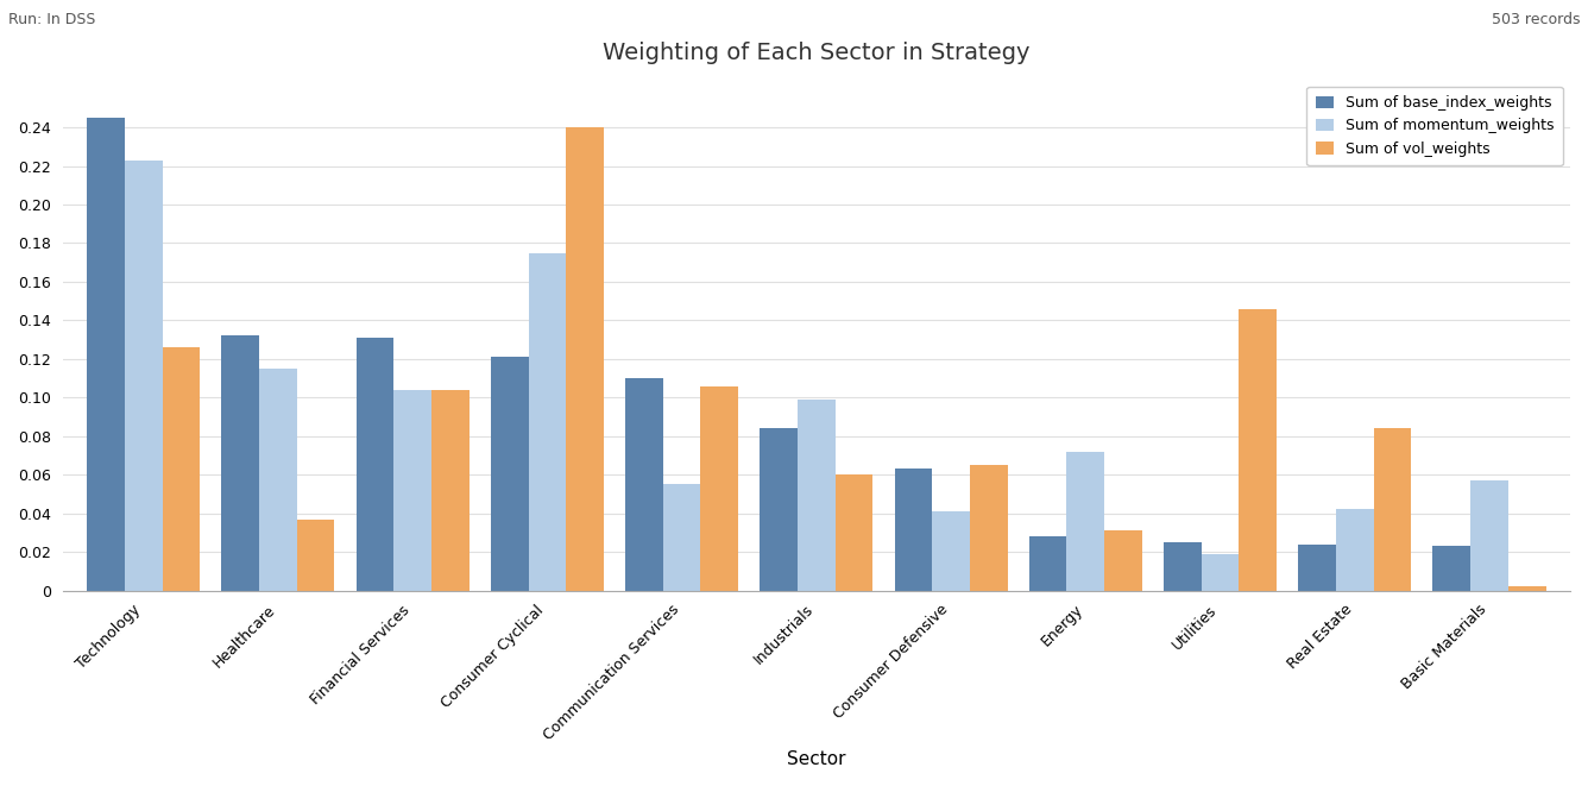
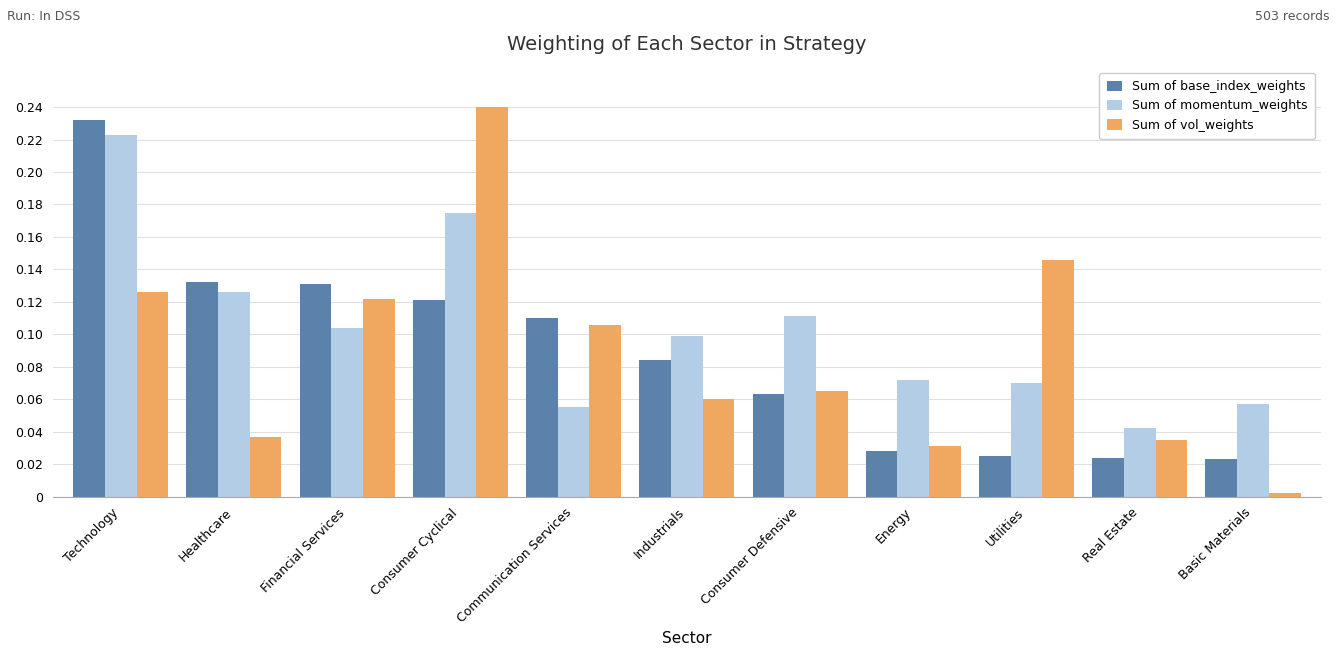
Sum of base_index_weights/Technology: 0.245 -> 0.232
Sum of momentum_weights/Healthcare: 0.115 -> 0.126
Sum of vol_weights/Financial Services: 0.104 -> 0.122
Sum of momentum_weights/Consumer Defensive: 0.041 -> 0.111
Sum of momentum_weights/Utilities: 0.019 -> 0.070
Sum of vol_weights/Real Estate: 0.084 -> 0.035
